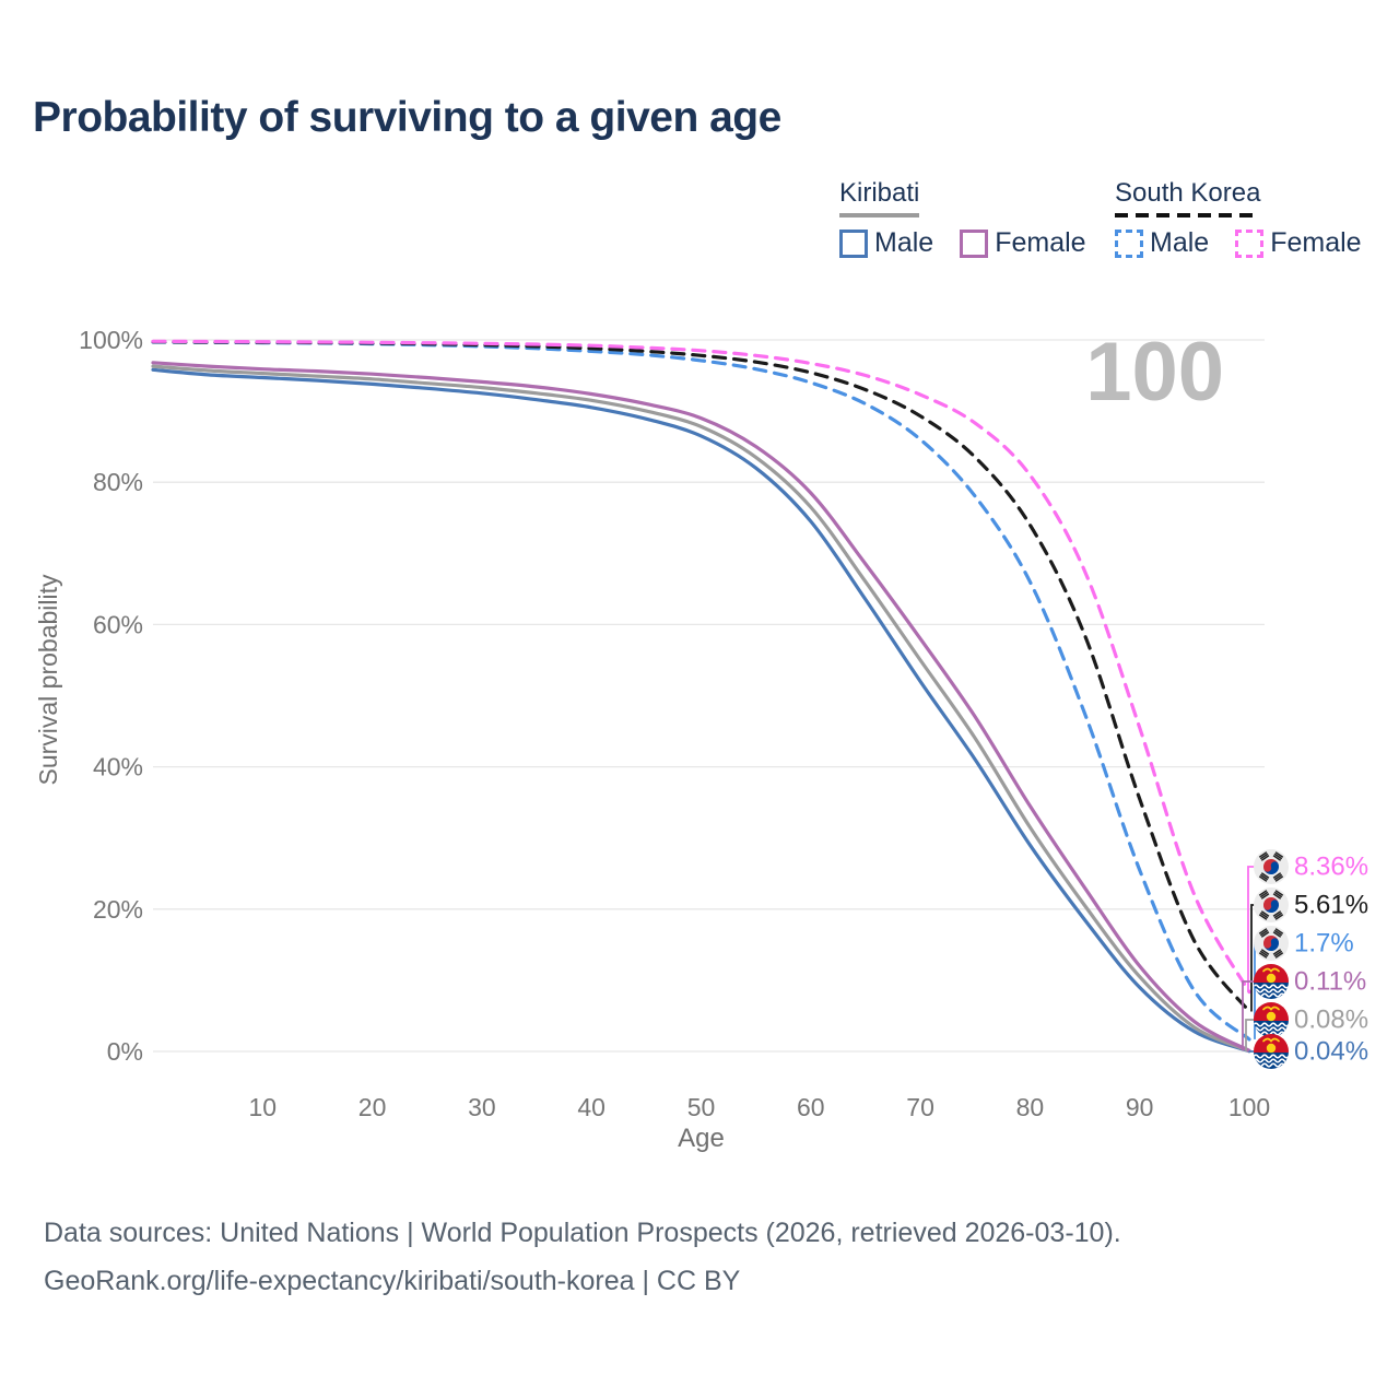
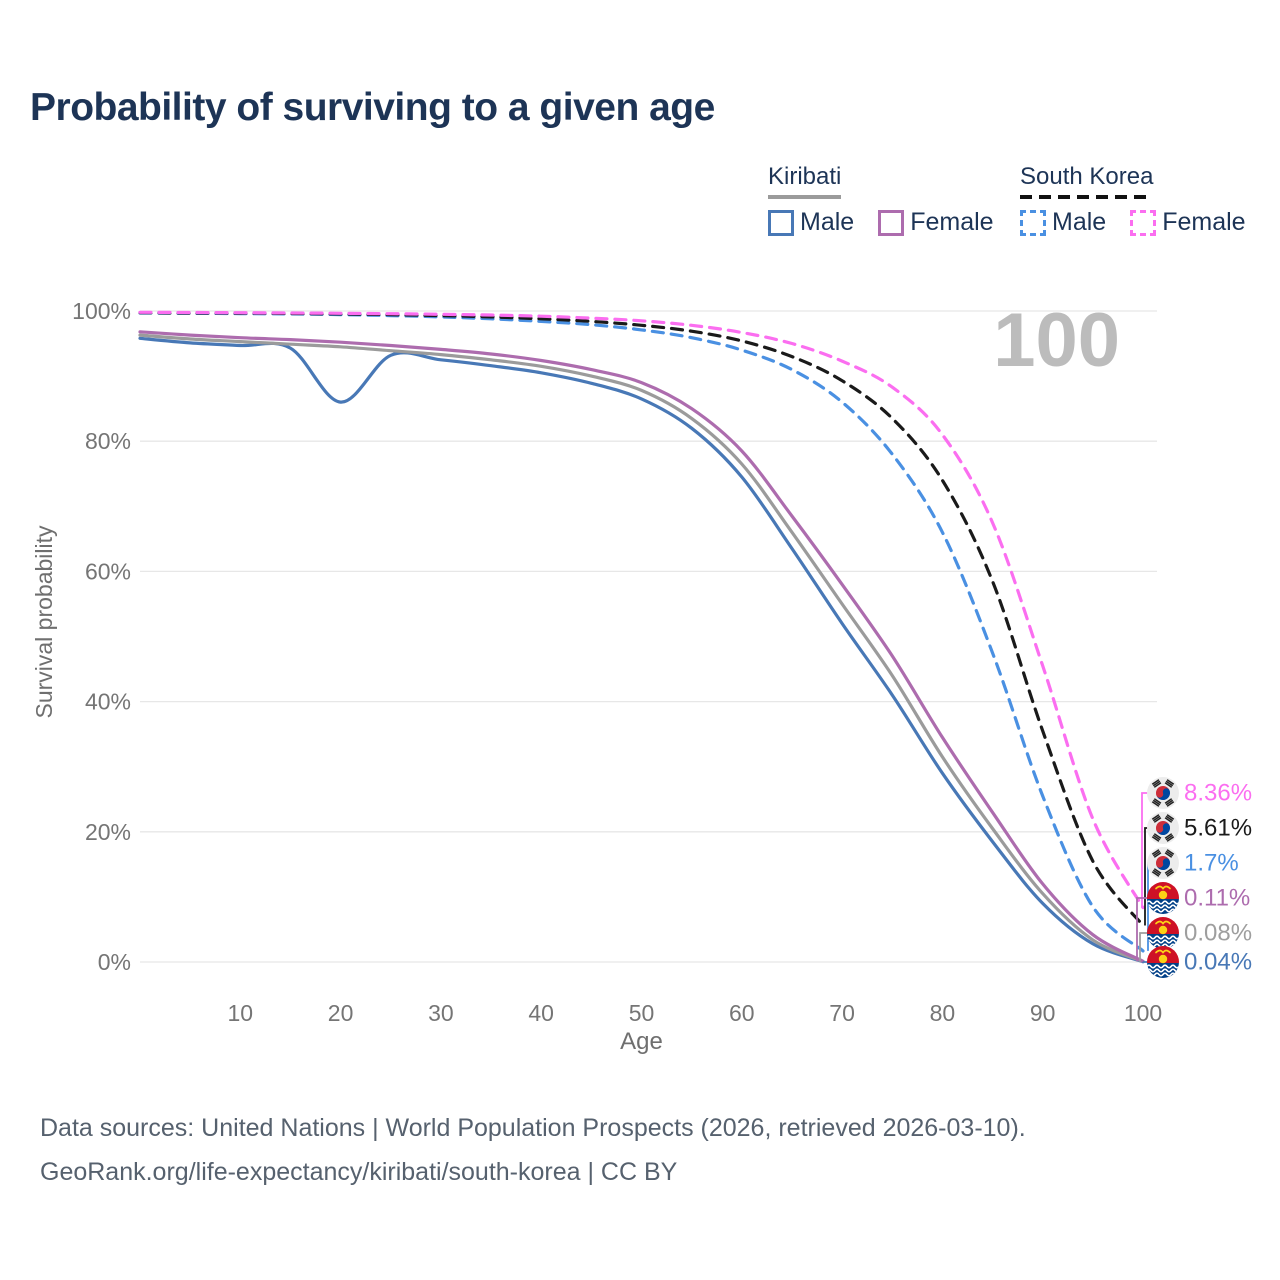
Kiribati Male/20: 94% -> 86%
